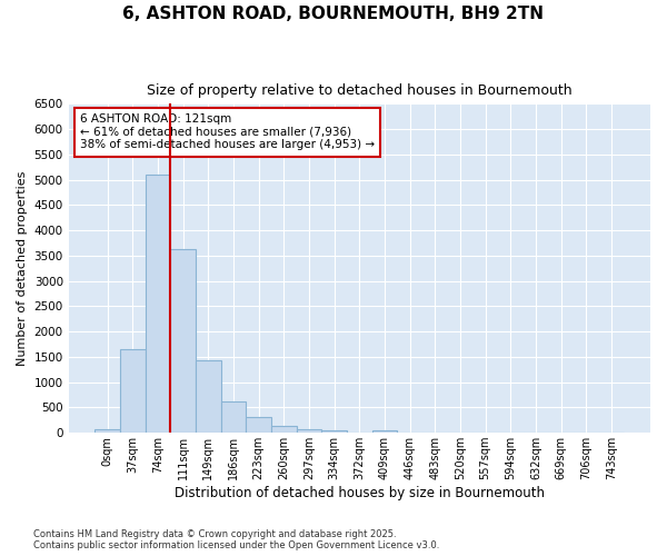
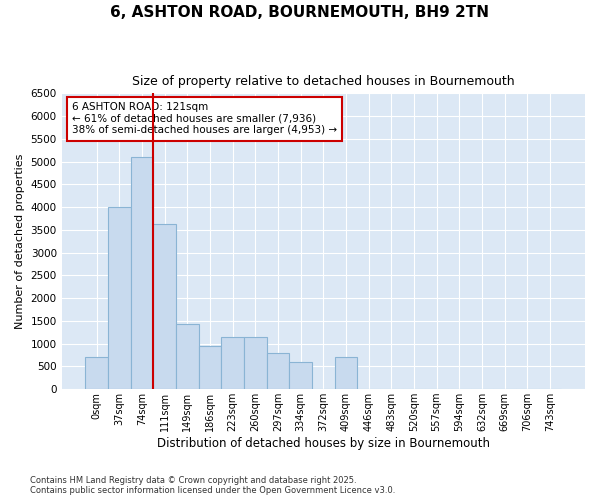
0sqm: 80 -> 700
37sqm: 1650 -> 4000
186sqm: 620 -> 950
223sqm: 310 -> 1150
260sqm: 140 -> 1150
297sqm: 70 -> 800
334sqm: 40 -> 600
409sqm: 40 -> 700
